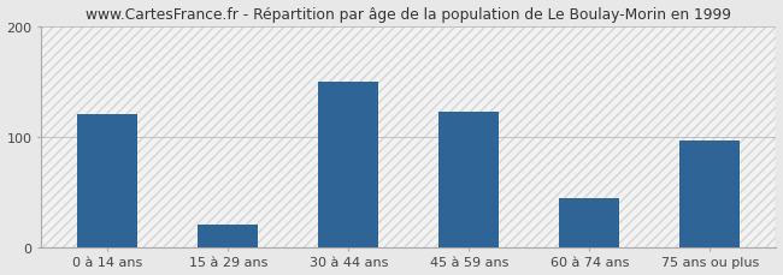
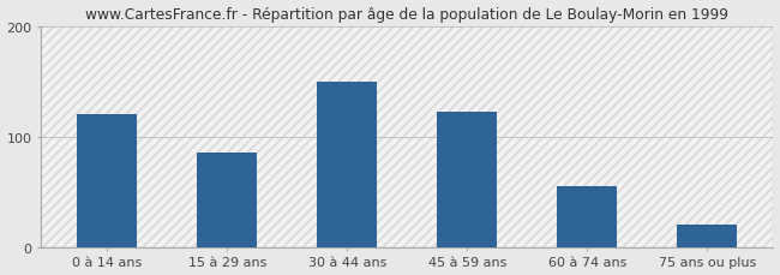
15 à 29 ans: 20 -> 85
60 à 74 ans: 44 -> 55
75 ans ou plus: 96 -> 20
